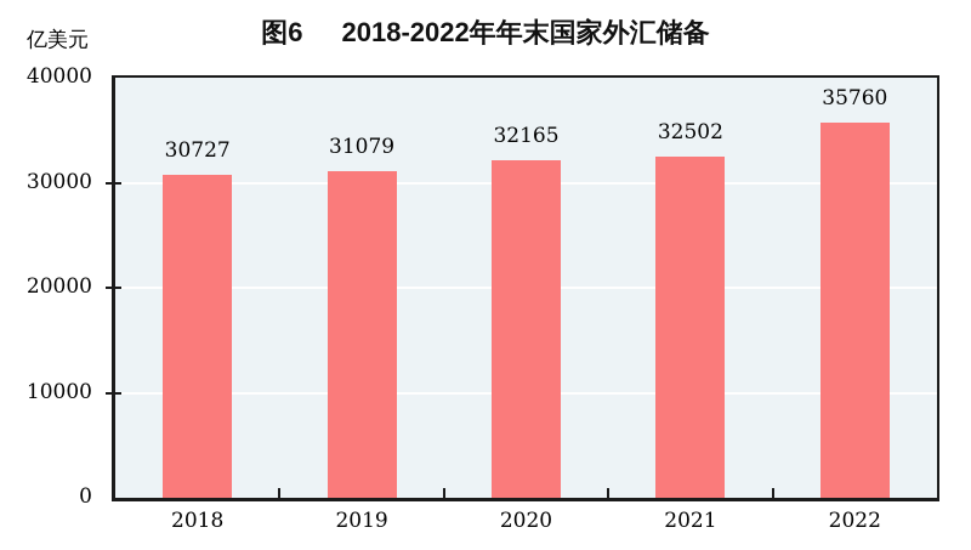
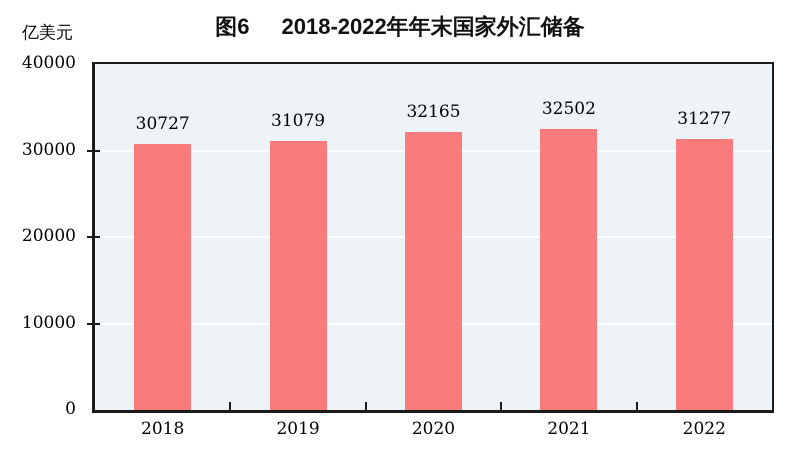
2022: 35760 -> 31277
